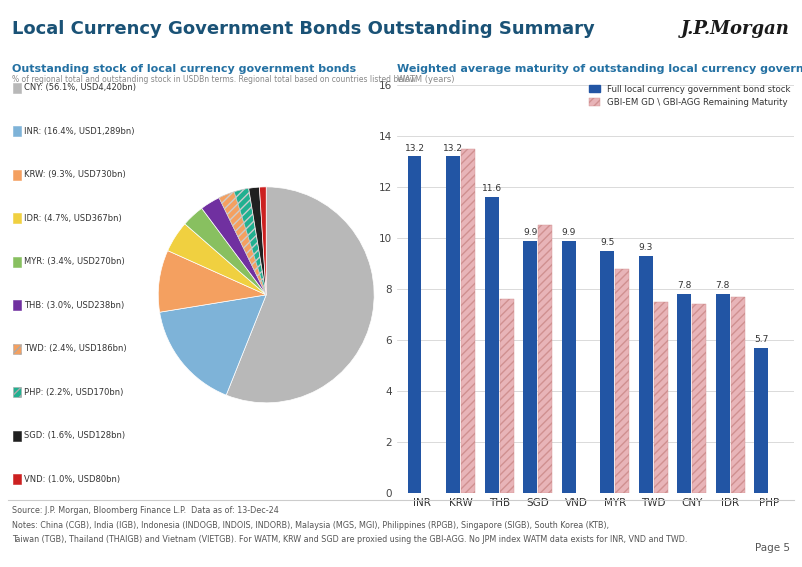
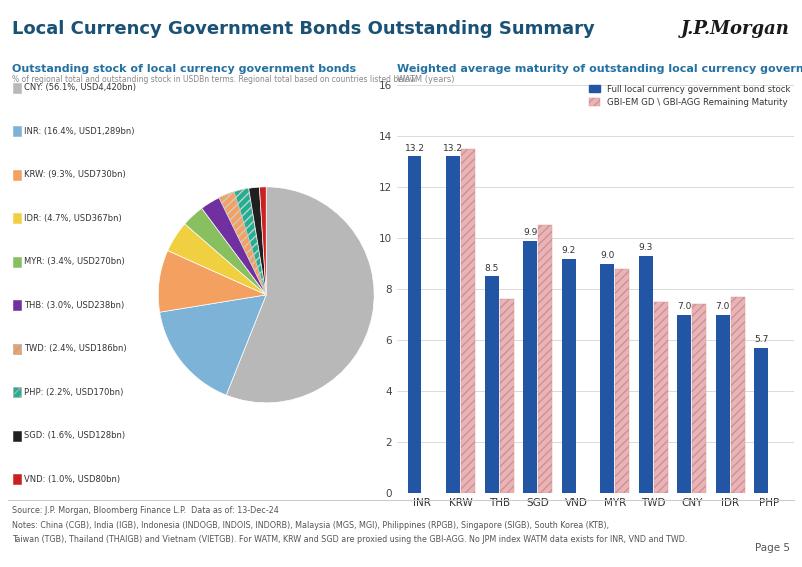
Full local currency government bond stock/THB: 11.6 -> 8.5
Full local currency government bond stock/VND: 9.9 -> 9.2
Full local currency government bond stock/MYR: 9.5 -> 9.0
Full local currency government bond stock/CNY: 7.8 -> 7.0
Full local currency government bond stock/IDR: 7.8 -> 7.0
